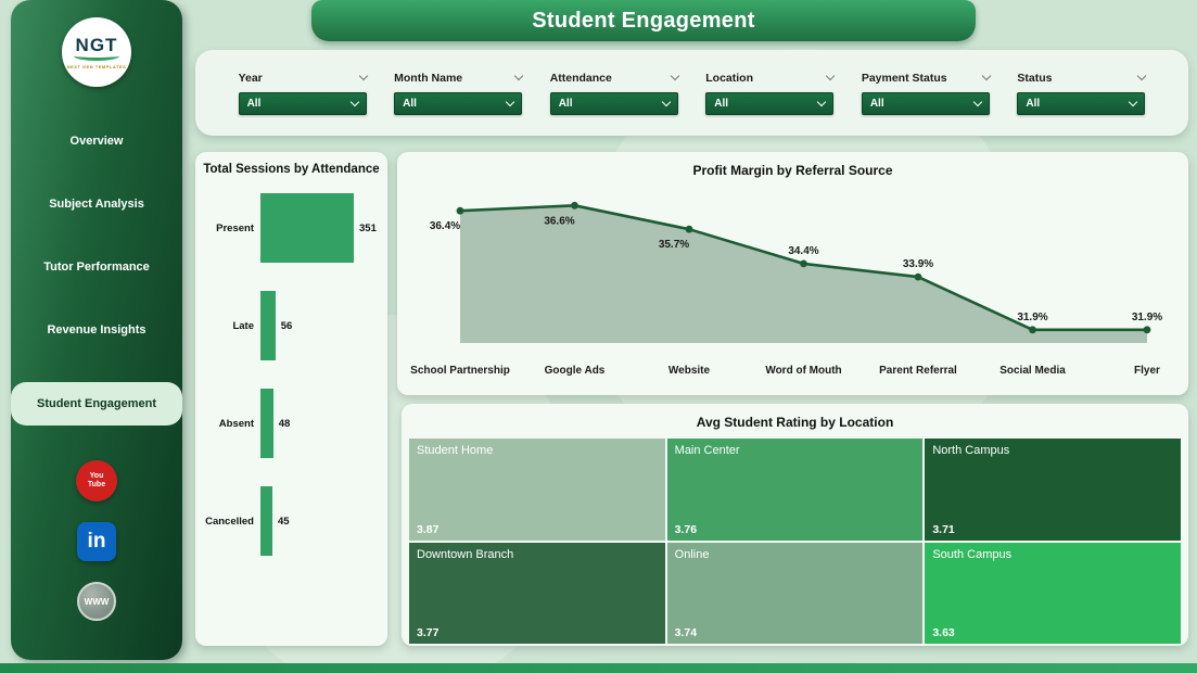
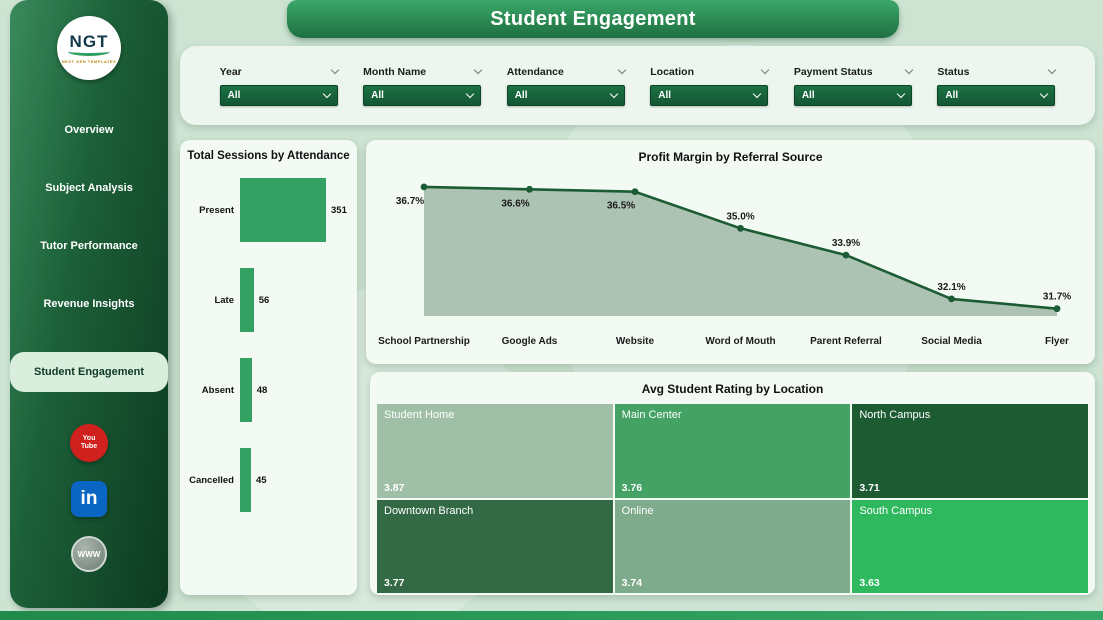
Profit Margin by Referral Source/School Partnership: 36.4% -> 36.7%
Profit Margin by Referral Source/Website: 35.7% -> 36.5%
Profit Margin by Referral Source/Word of Mouth: 34.4% -> 35.0%
Profit Margin by Referral Source/Social Media: 31.9% -> 32.1%
Profit Margin by Referral Source/Flyer: 31.9% -> 31.7%
